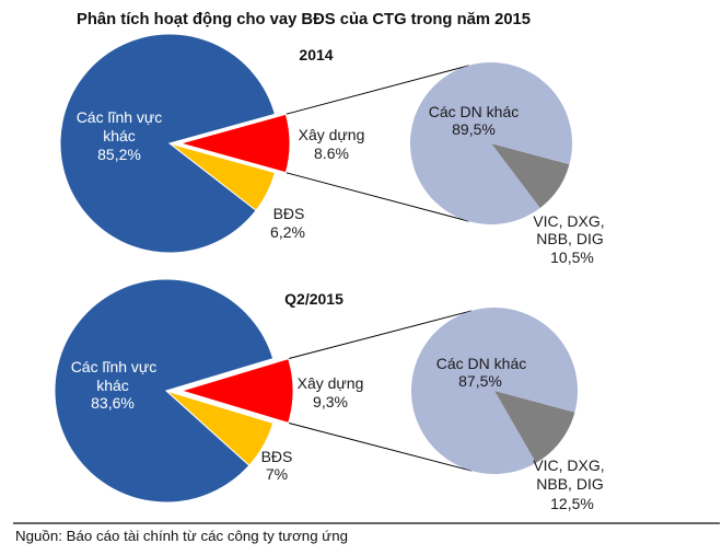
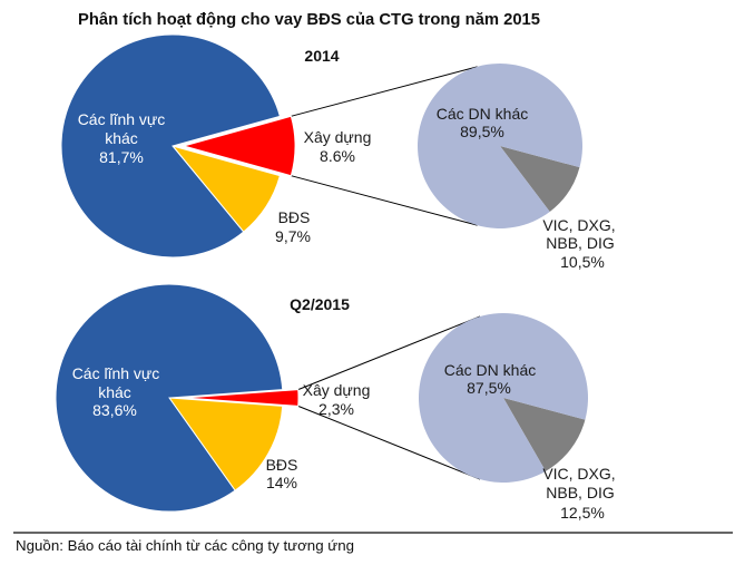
2014/BĐS: 6,2% -> 9,7%
2014/Các lĩnh vực khác: 85,2% -> 81,7%
Q2/2015/Xây dựng: 9,3% -> 2,3%
Q2/2015/BĐS: 7% -> 14%
